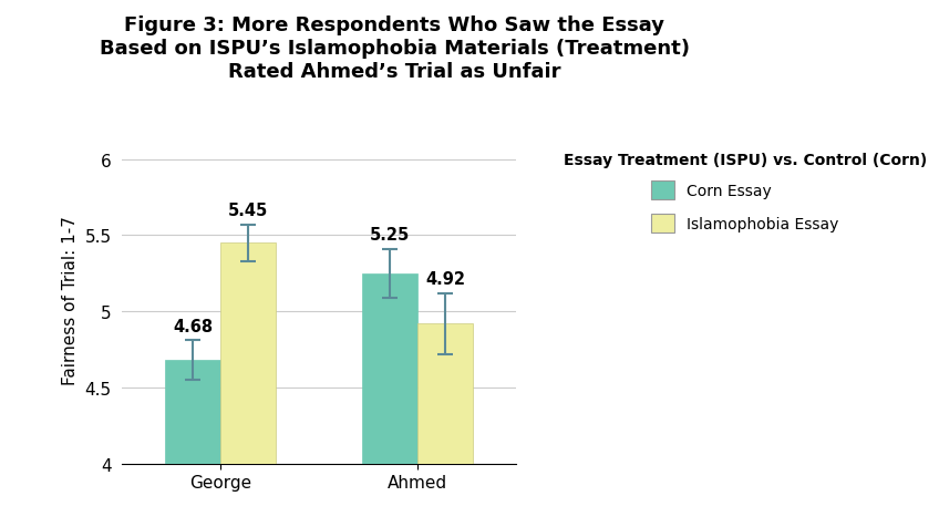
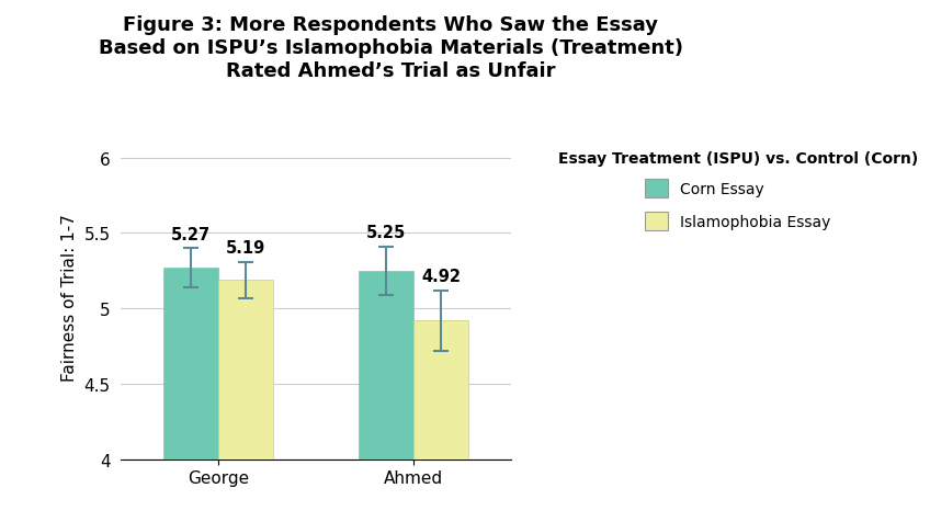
Corn Essay/George: 4.68 -> 5.27
Islamophobia Essay/George: 5.45 -> 5.19
